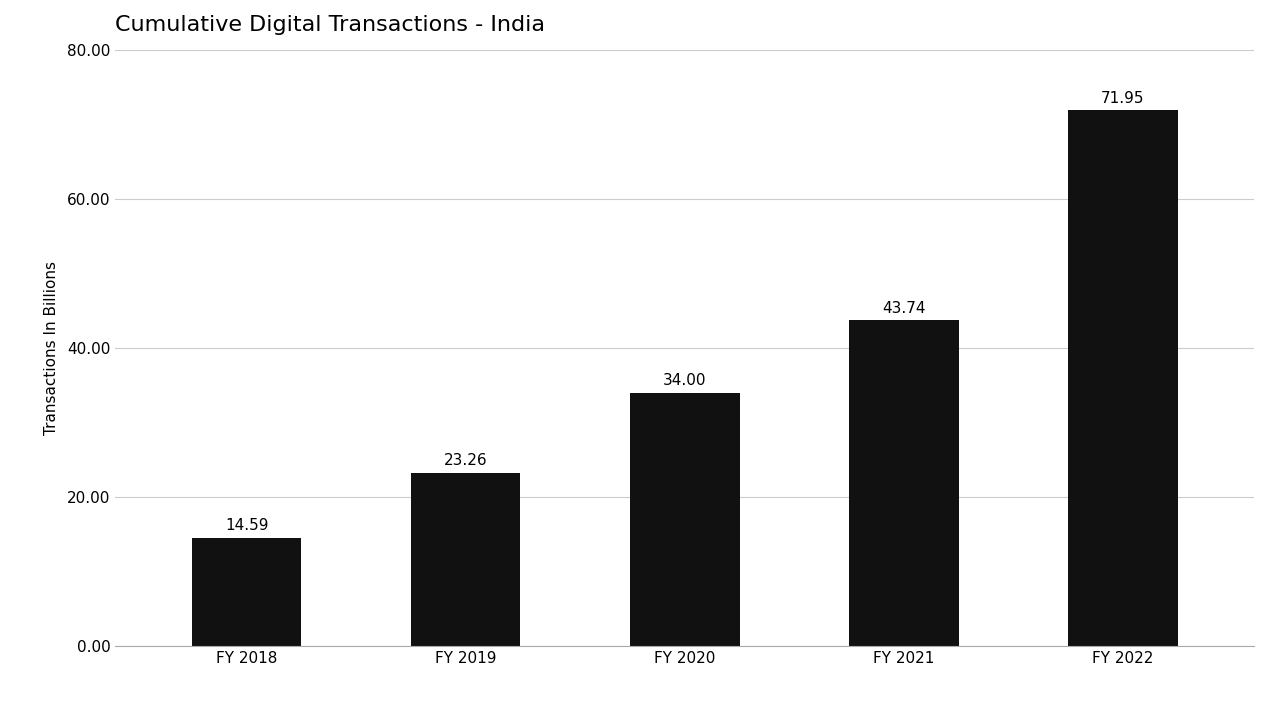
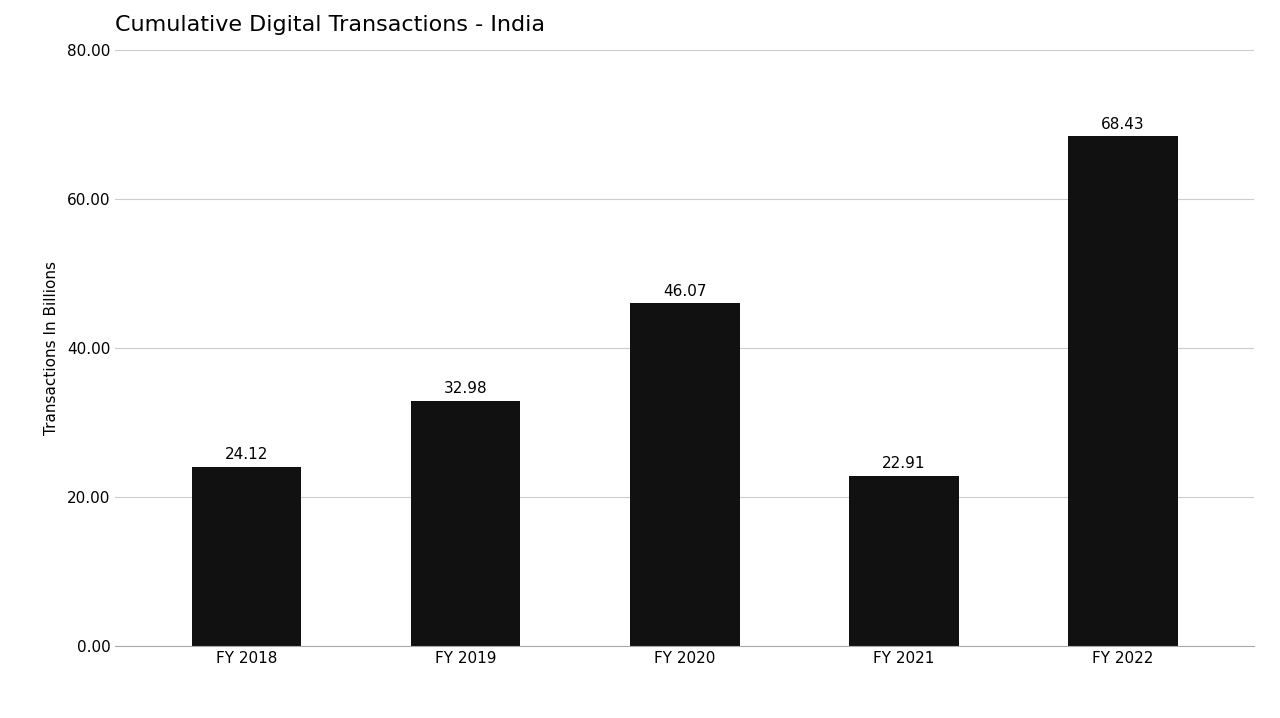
FY 2018: 14.59 -> 24.12
FY 2019: 23.26 -> 32.98
FY 2020: 34.00 -> 46.07
FY 2021: 43.74 -> 22.91
FY 2022: 71.95 -> 68.43
